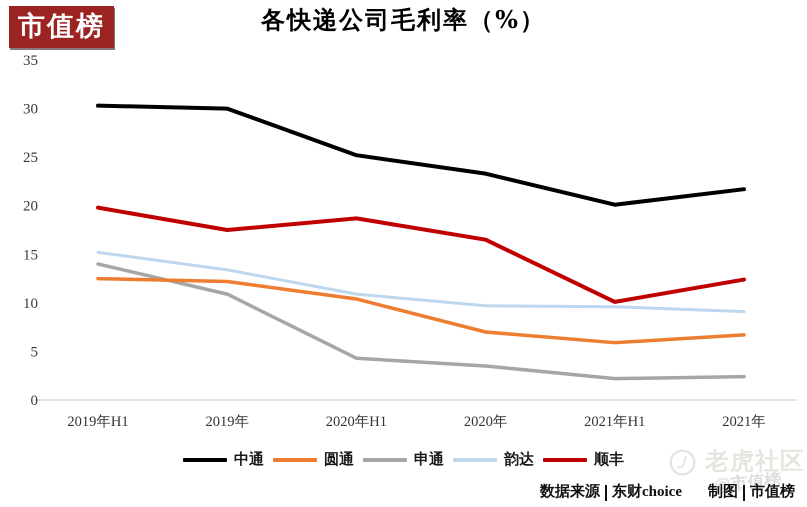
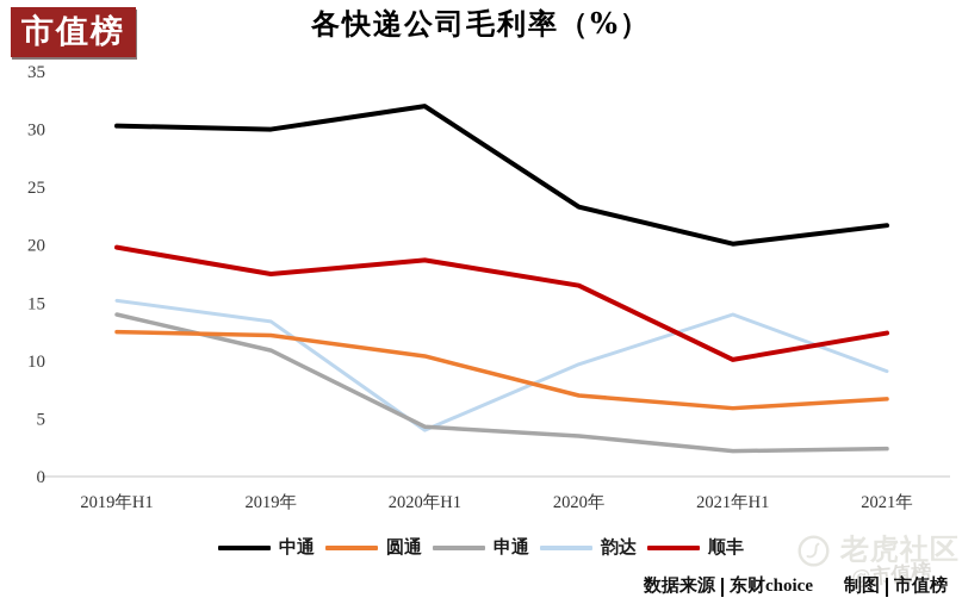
中通/2020年H1: 25 -> 32
韵达/2020年H1: 11 -> 4
韵达/2021年H1: 10 -> 14
